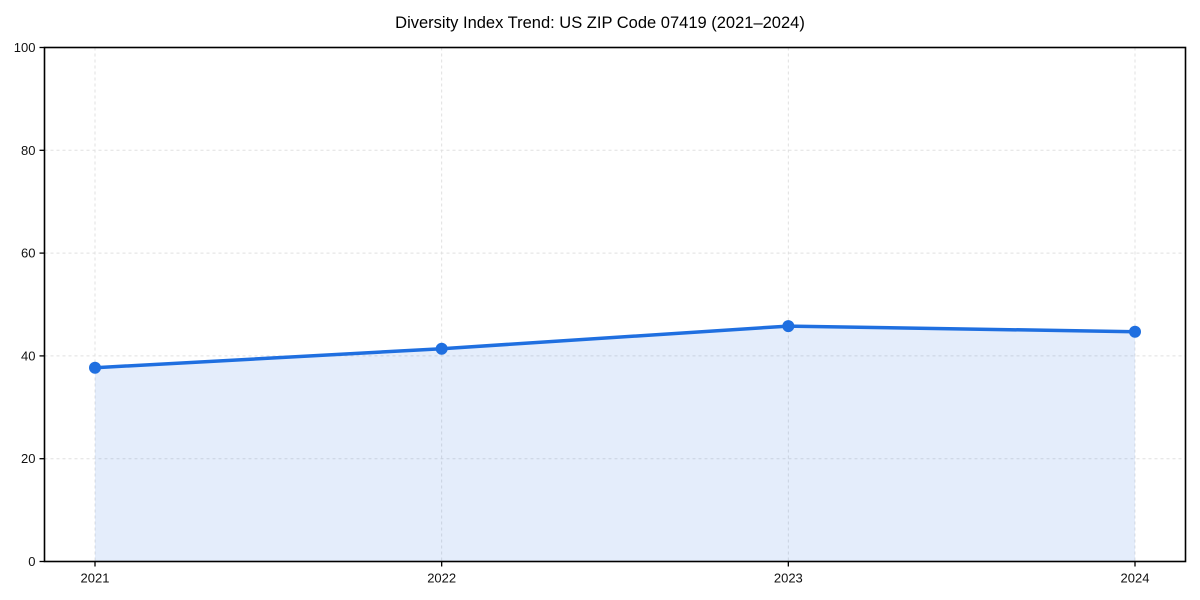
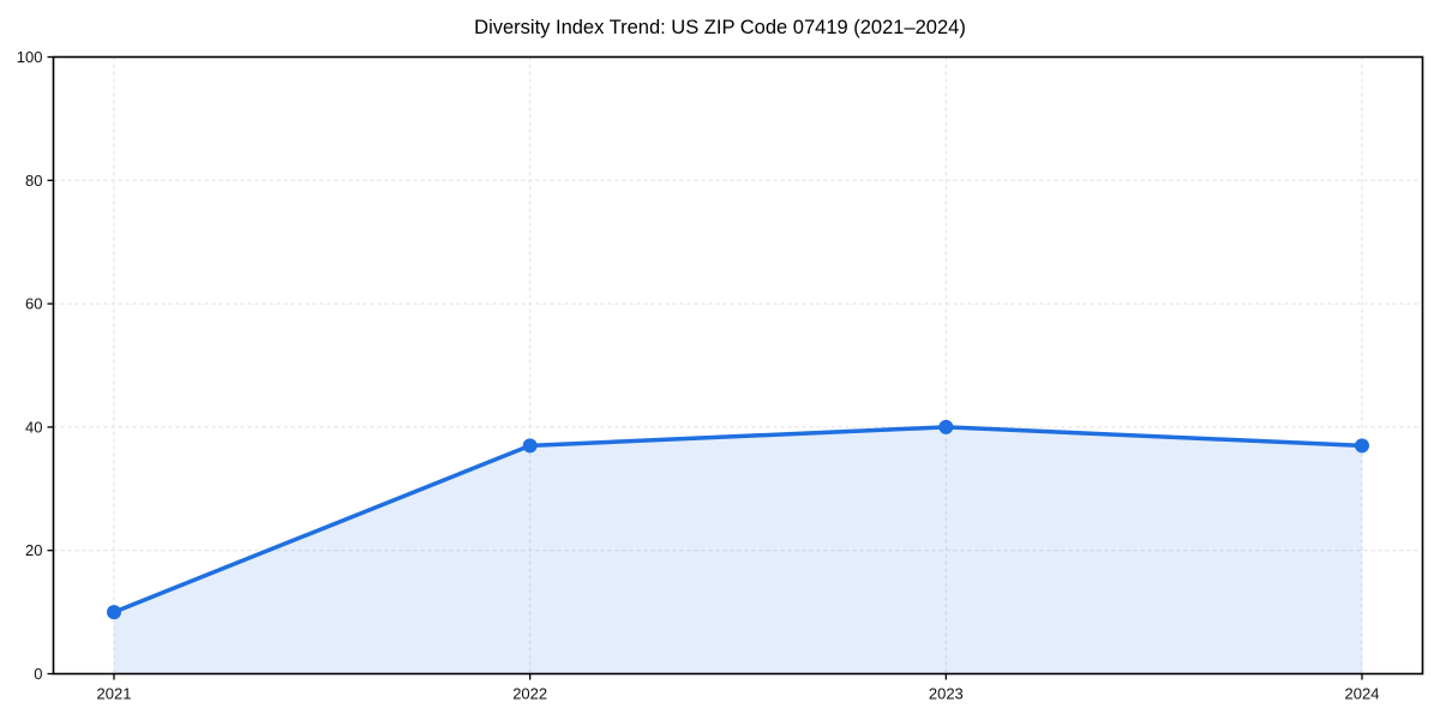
2021: 38 -> 10
2022: 41 -> 37
2023: 46 -> 40
2024: 45 -> 37
